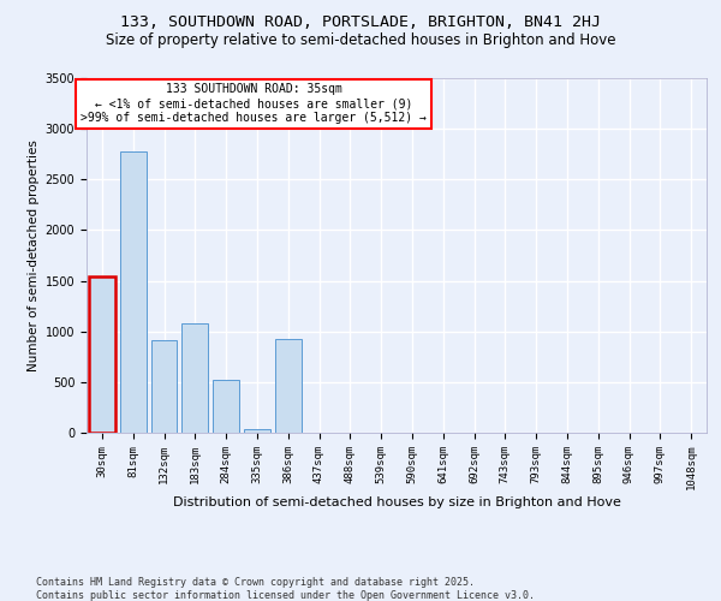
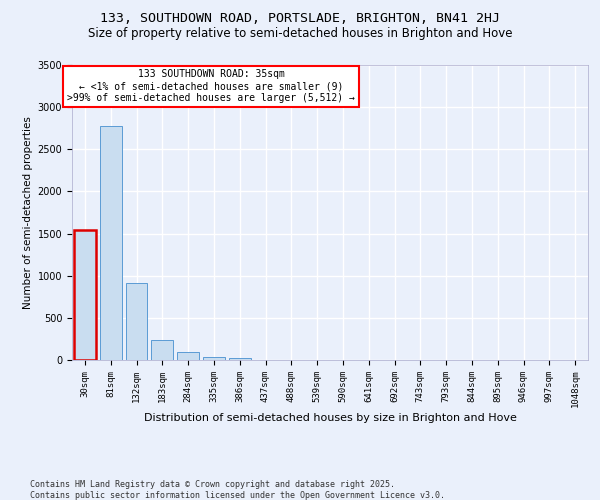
183sqm: 1080 -> 240
284sqm: 520 -> 100
386sqm: 920 -> 20
